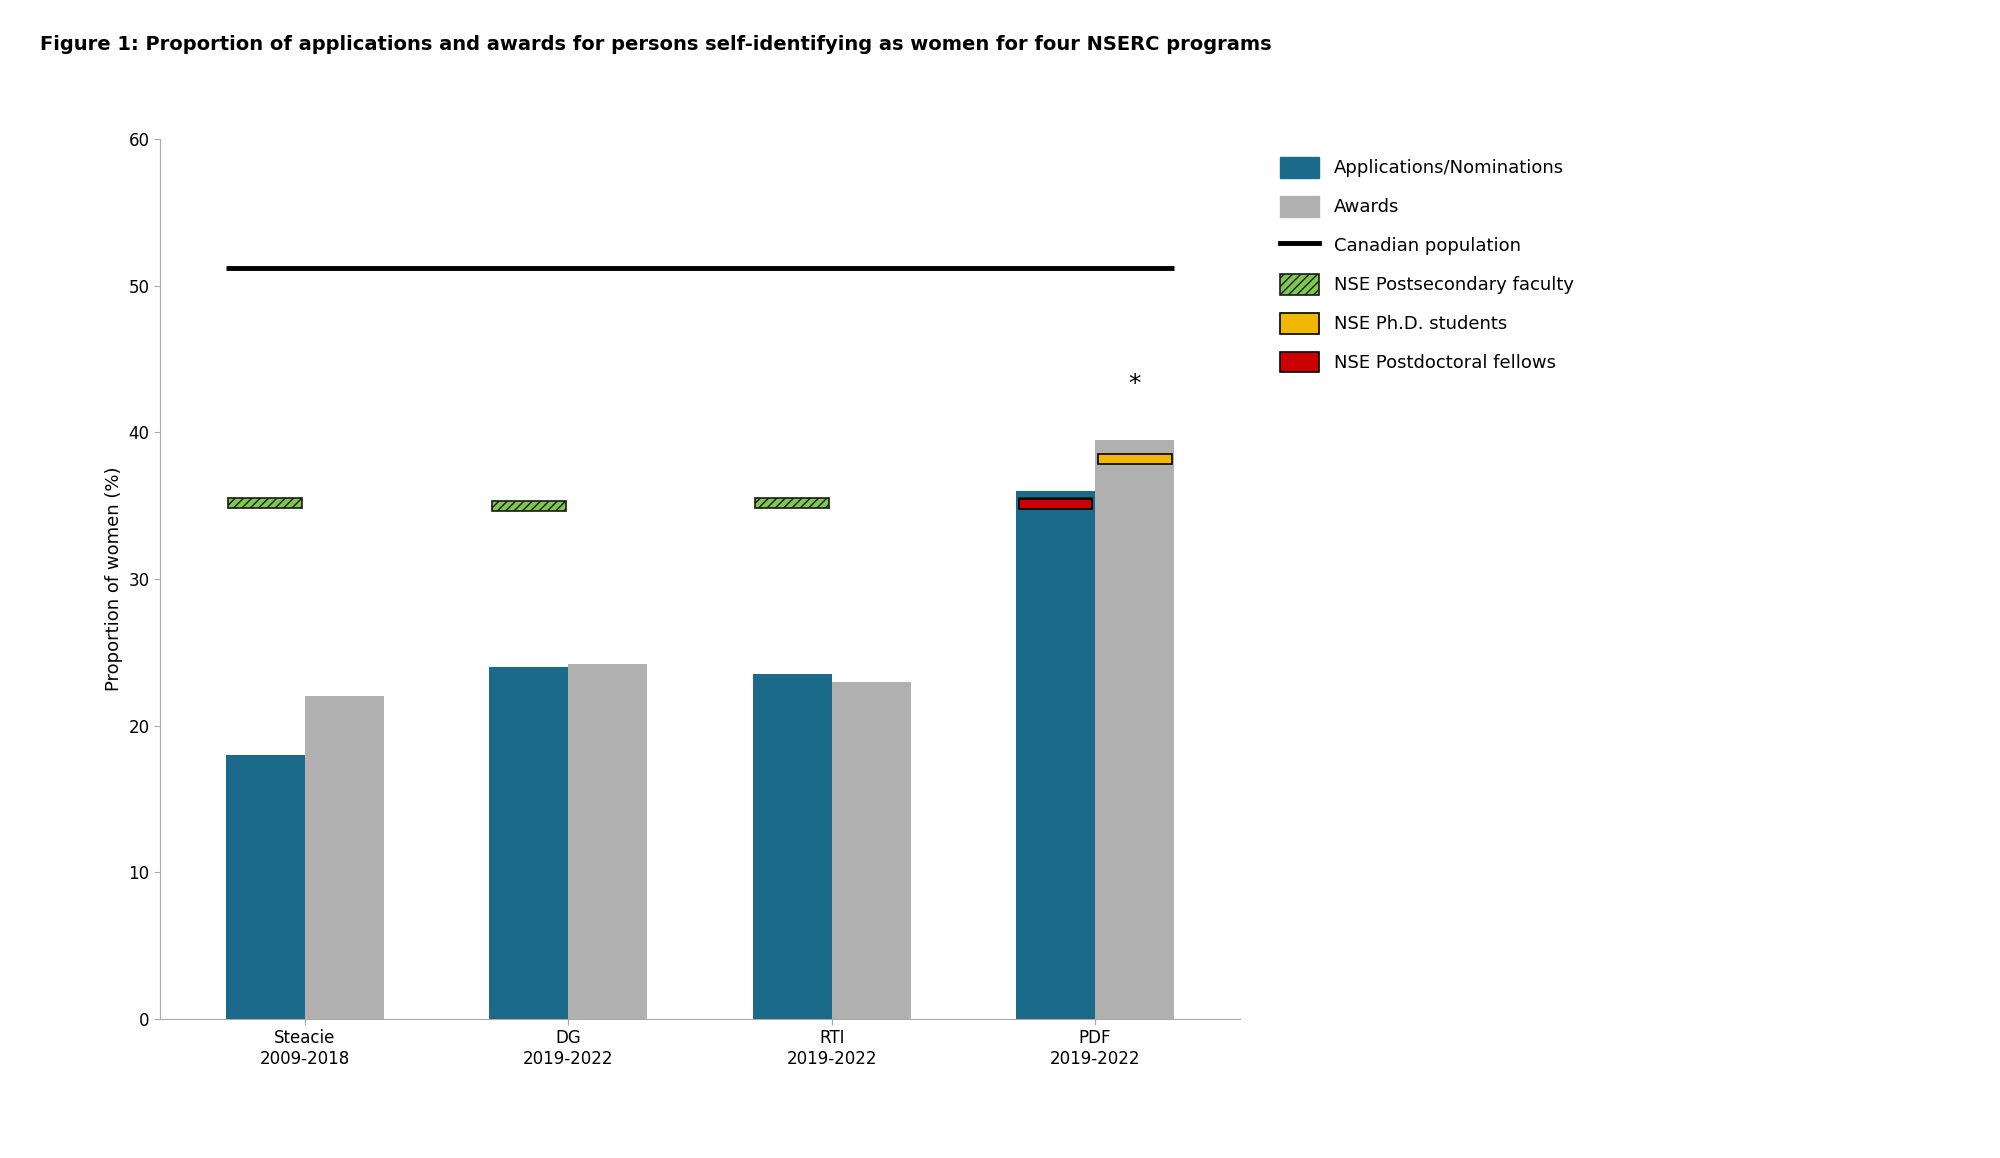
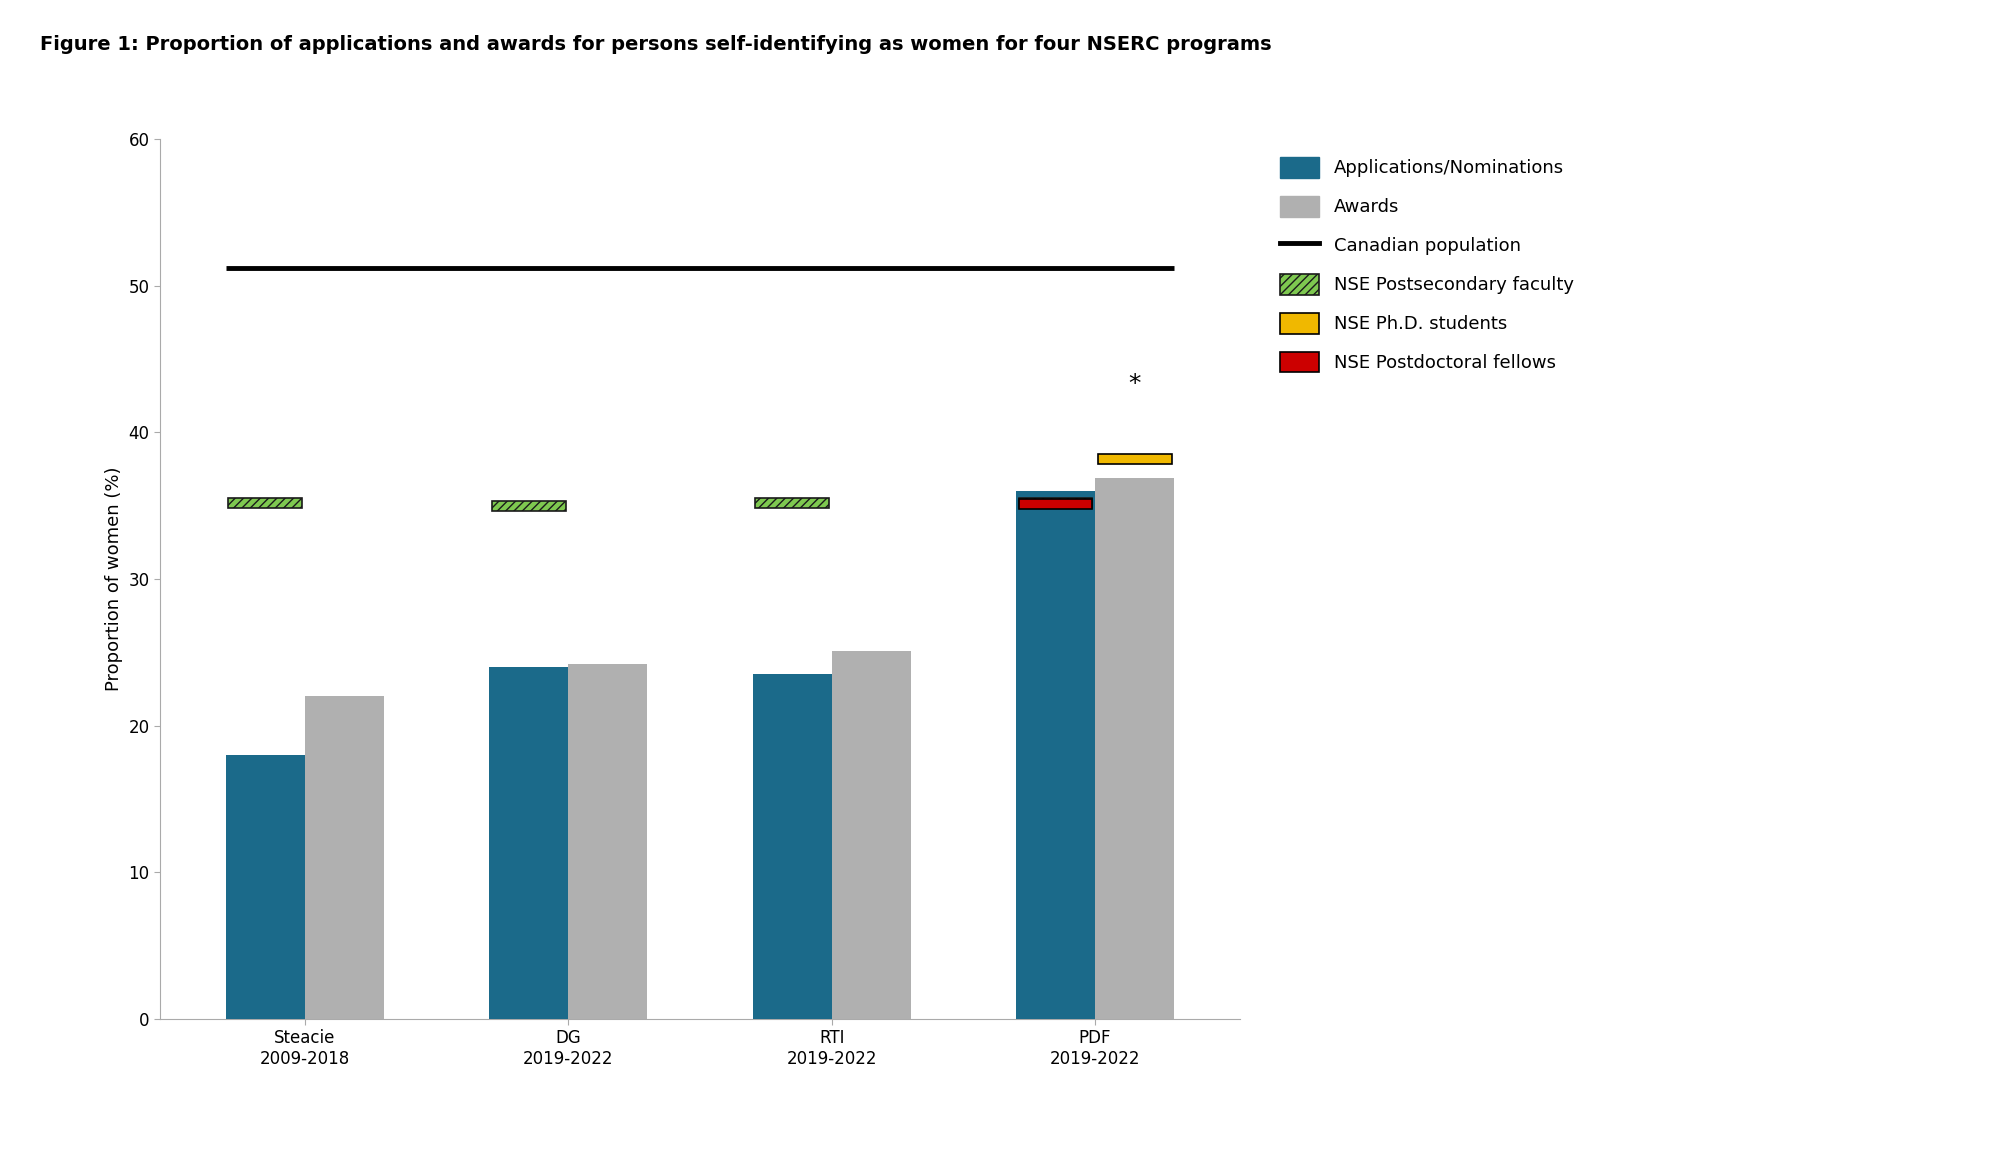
Awards/RTI 2019-2022: 23.0 -> 25.1
Awards/PDF 2019-2022: 39.5 -> 36.9
